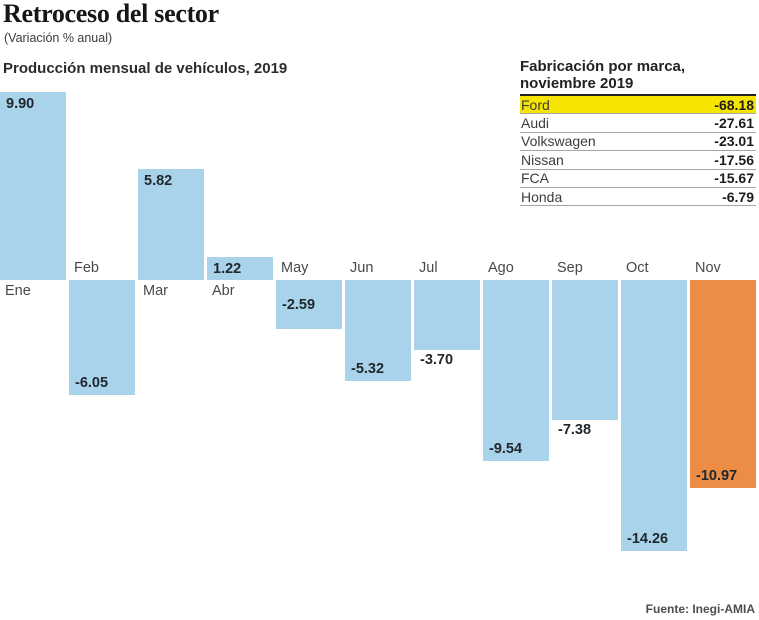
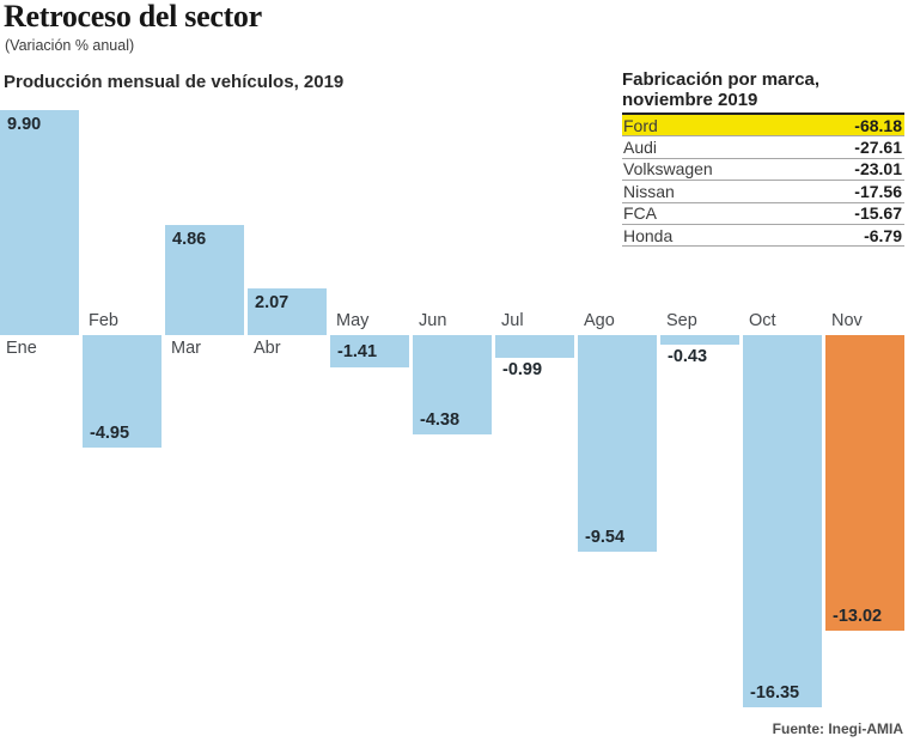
Feb: -6.05 -> -4.95
Mar: 5.82 -> 4.86
Abr: 1.22 -> 2.07
May: -2.59 -> -1.41
Jun: -5.32 -> -4.38
Jul: -3.70 -> -0.99
Sep: -7.38 -> -0.43
Oct: -14.26 -> -16.35
Nov: -10.97 -> -13.02
